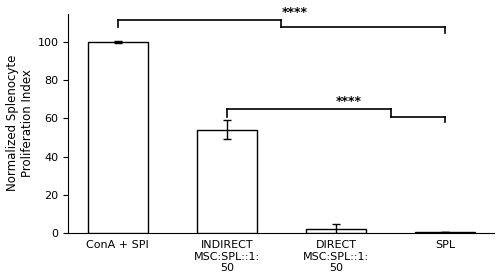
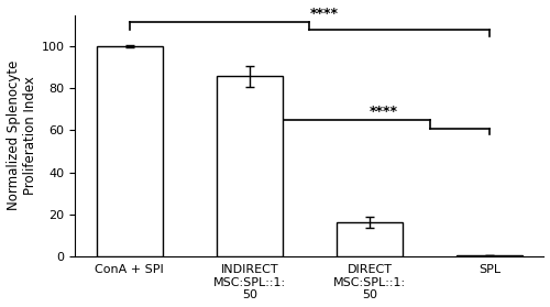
INDIRECT MSC:SPL::1: 50: 54 -> 86
DIRECT MSC:SPL::1: 50: 2 -> 16
